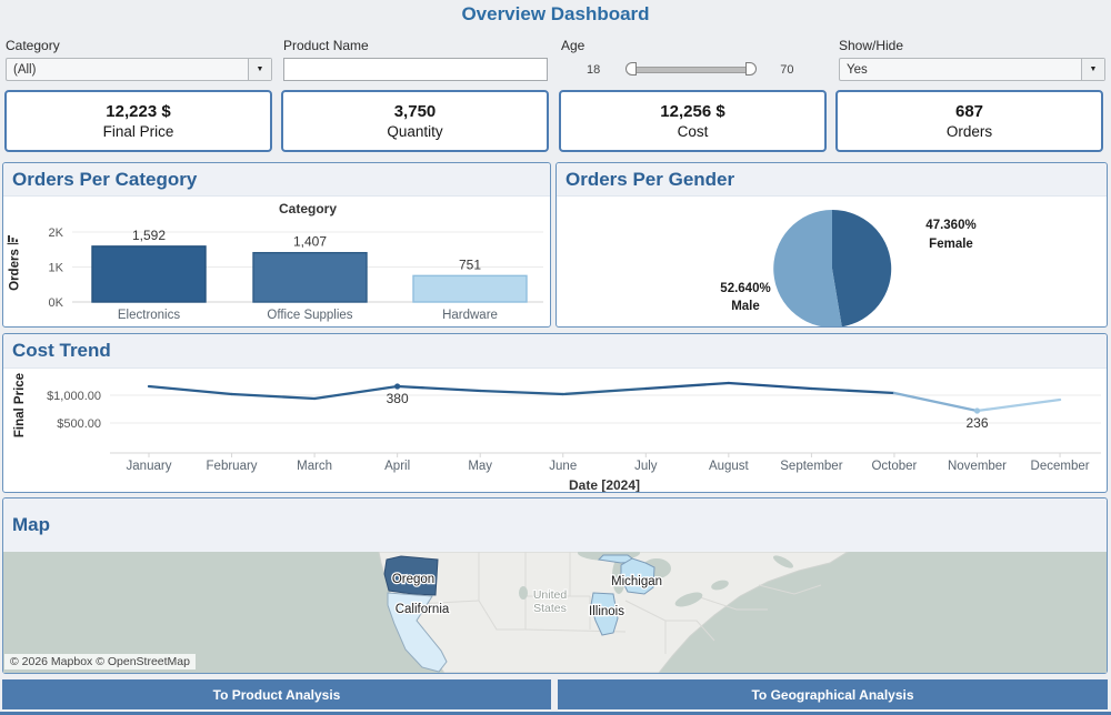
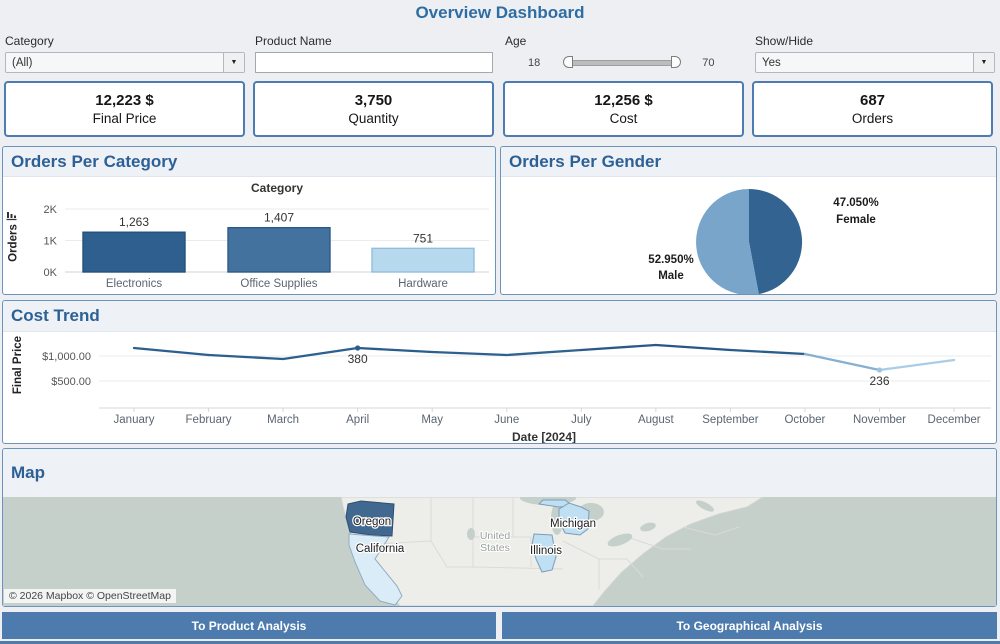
Orders Per Category/Electronics: 1,592 -> 1,263
Orders Per Gender/Female: 47.360% -> 47.050%
Orders Per Gender/Male: 52.640% -> 52.950%
